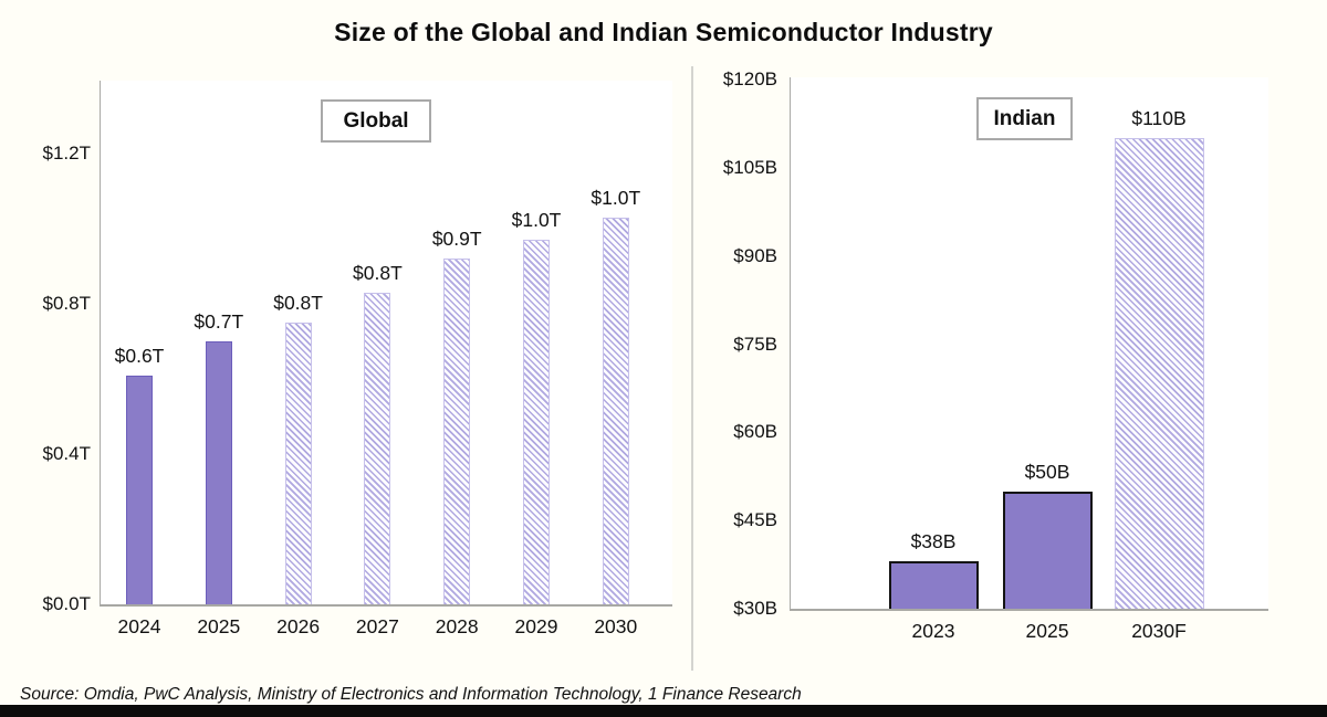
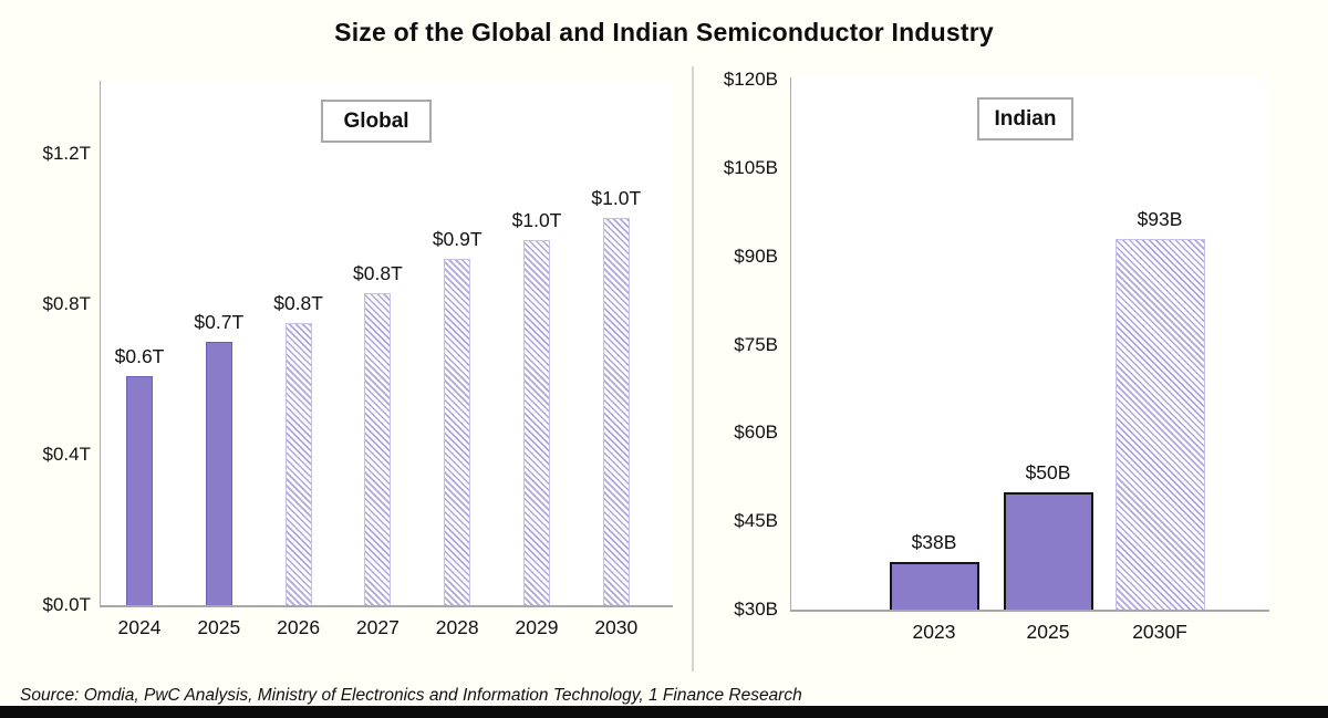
Indian/2030F: $110B -> $93B
